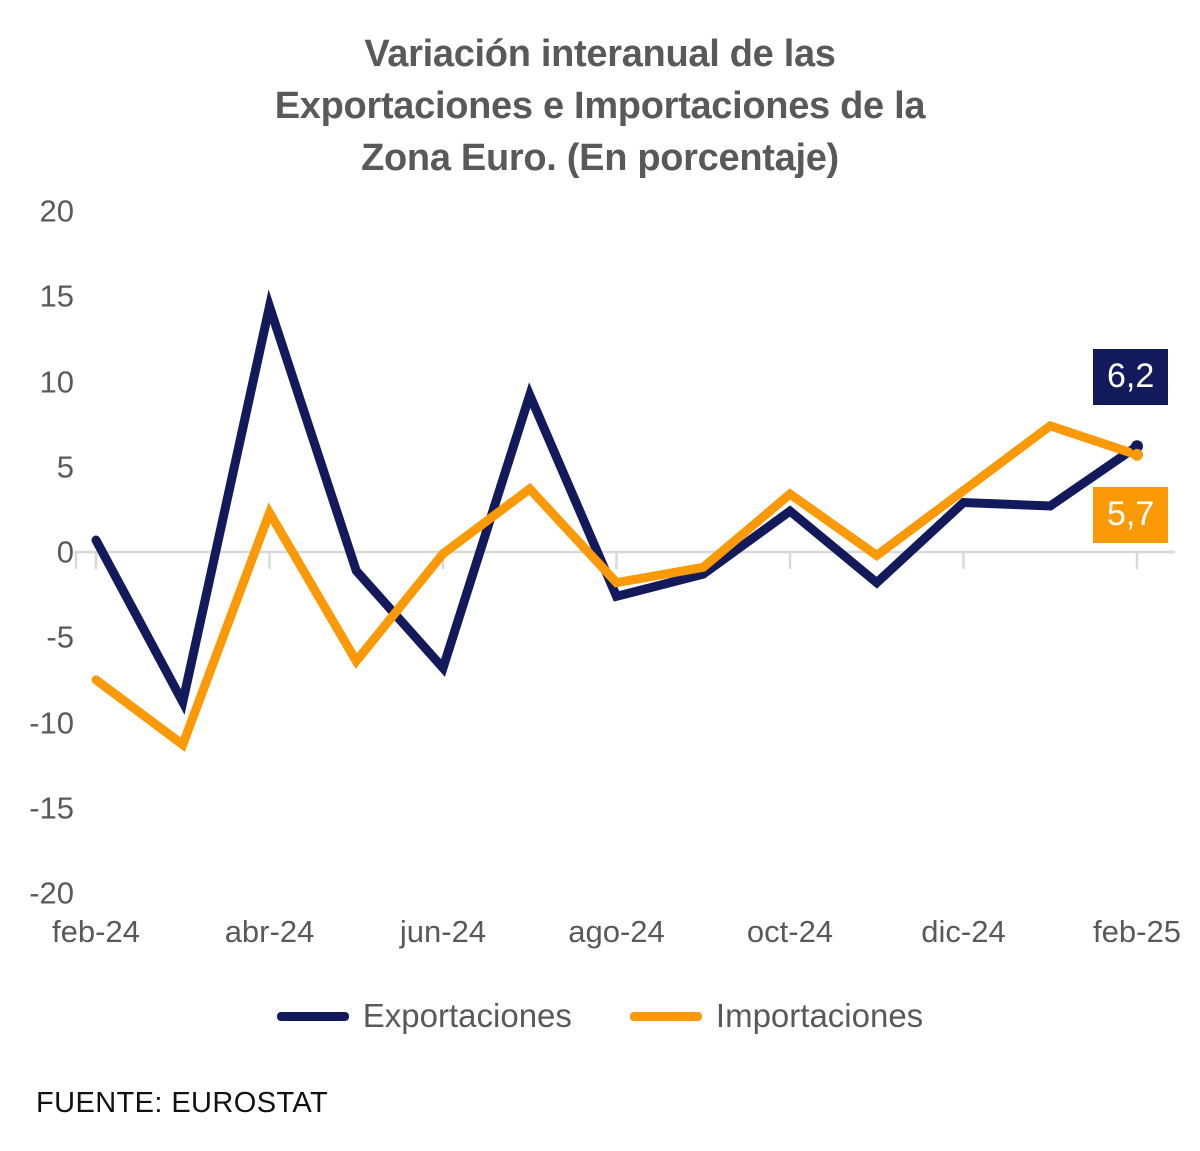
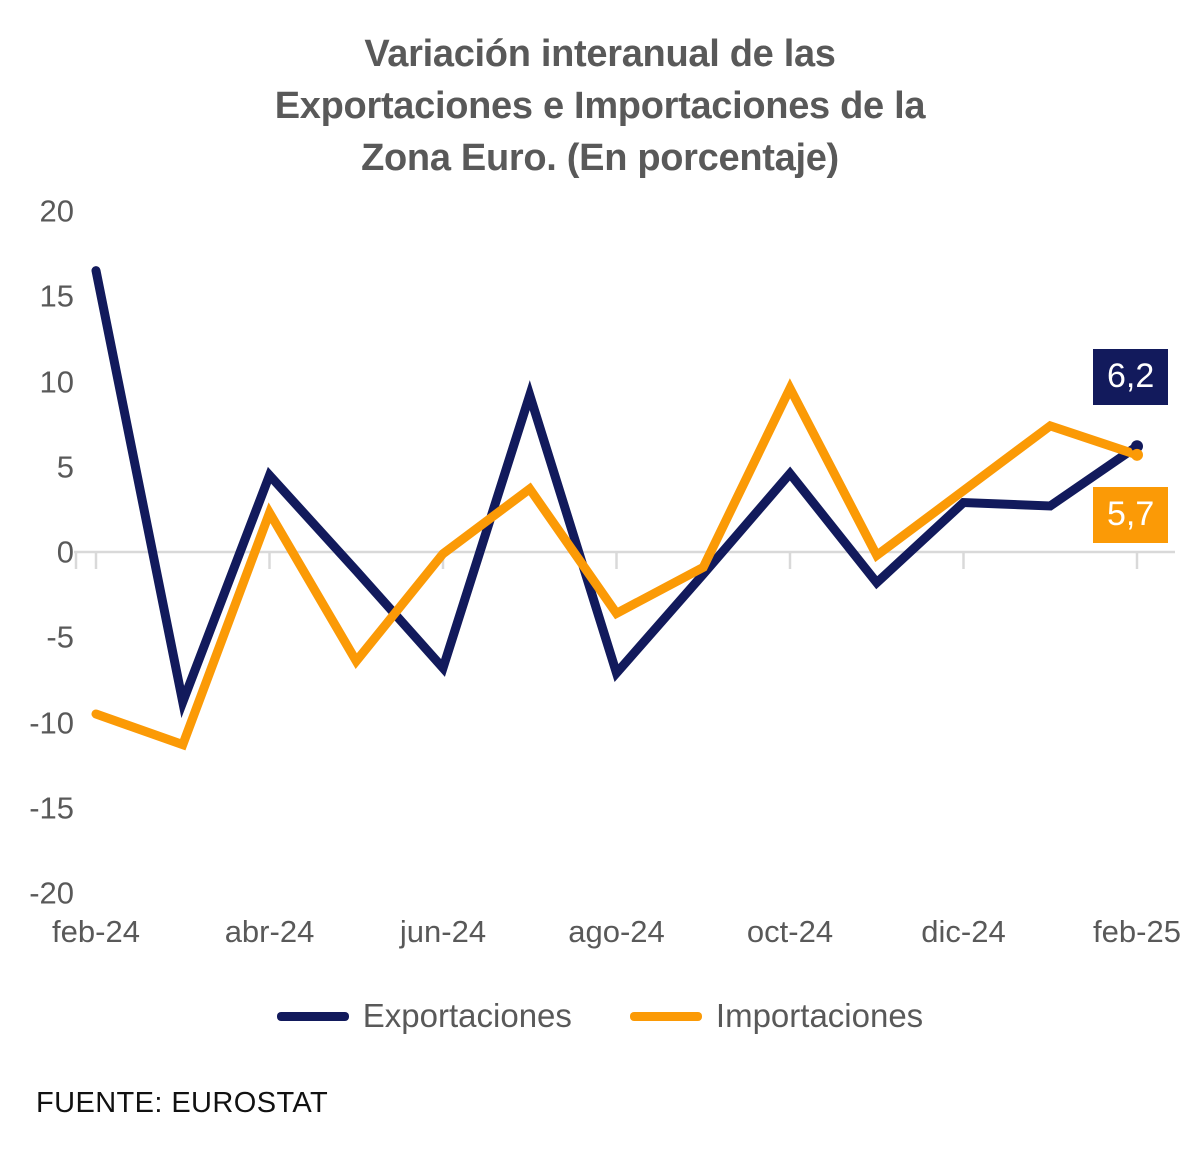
Exportaciones/feb-24: 0.7 -> 16.5
Importaciones/feb-24: -7.5 -> -9.5
Exportaciones/abr-24: 14.4 -> 4.5
Exportaciones/ago-24: -2.6 -> -7.1
Importaciones/ago-24: -1.8 -> -3.6
Exportaciones/oct-24: 2.4 -> 4.6
Importaciones/oct-24: 3.4 -> 9.6
